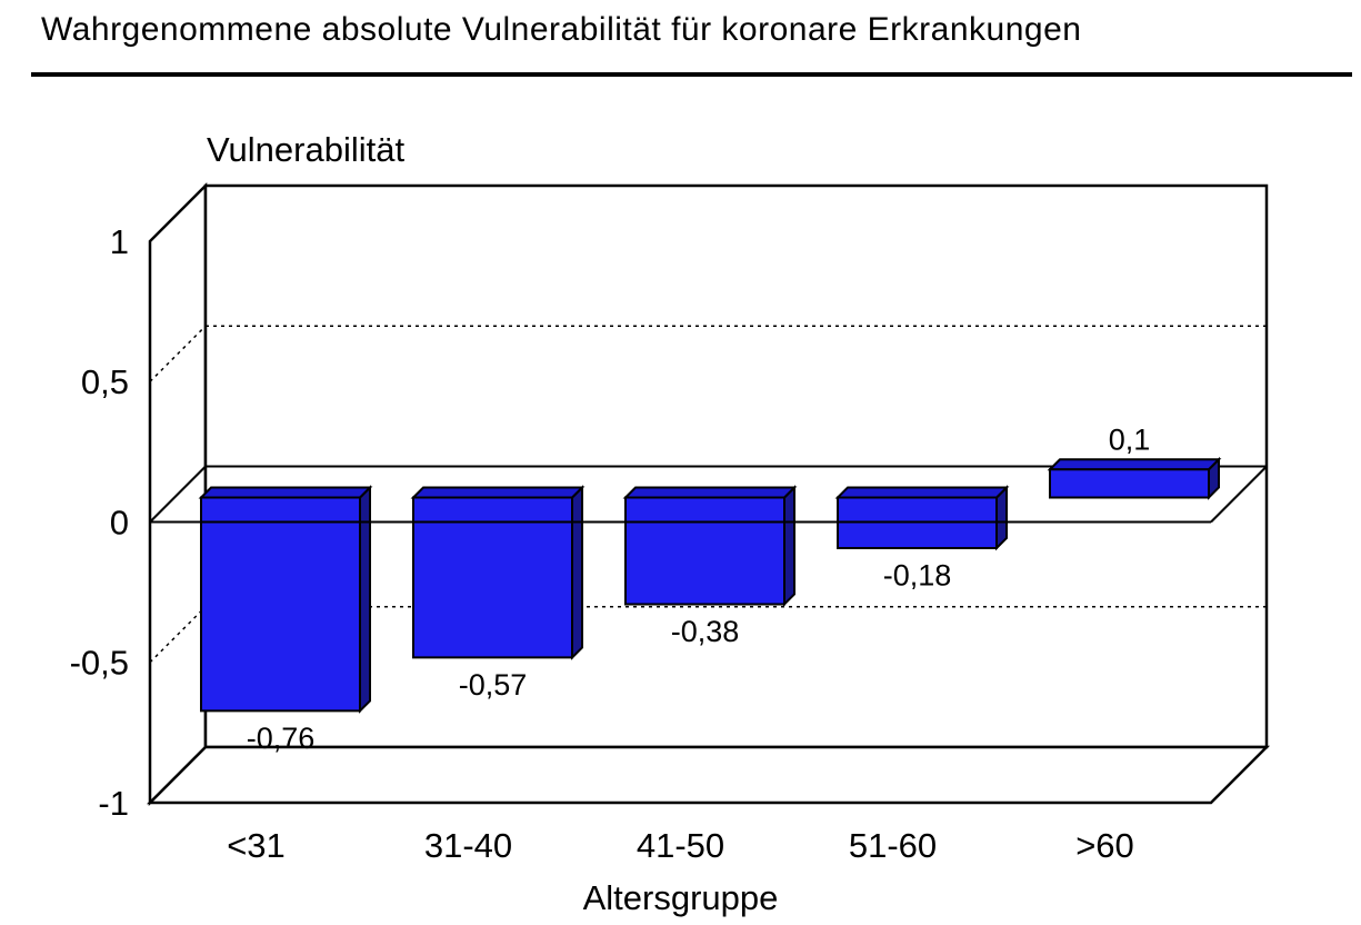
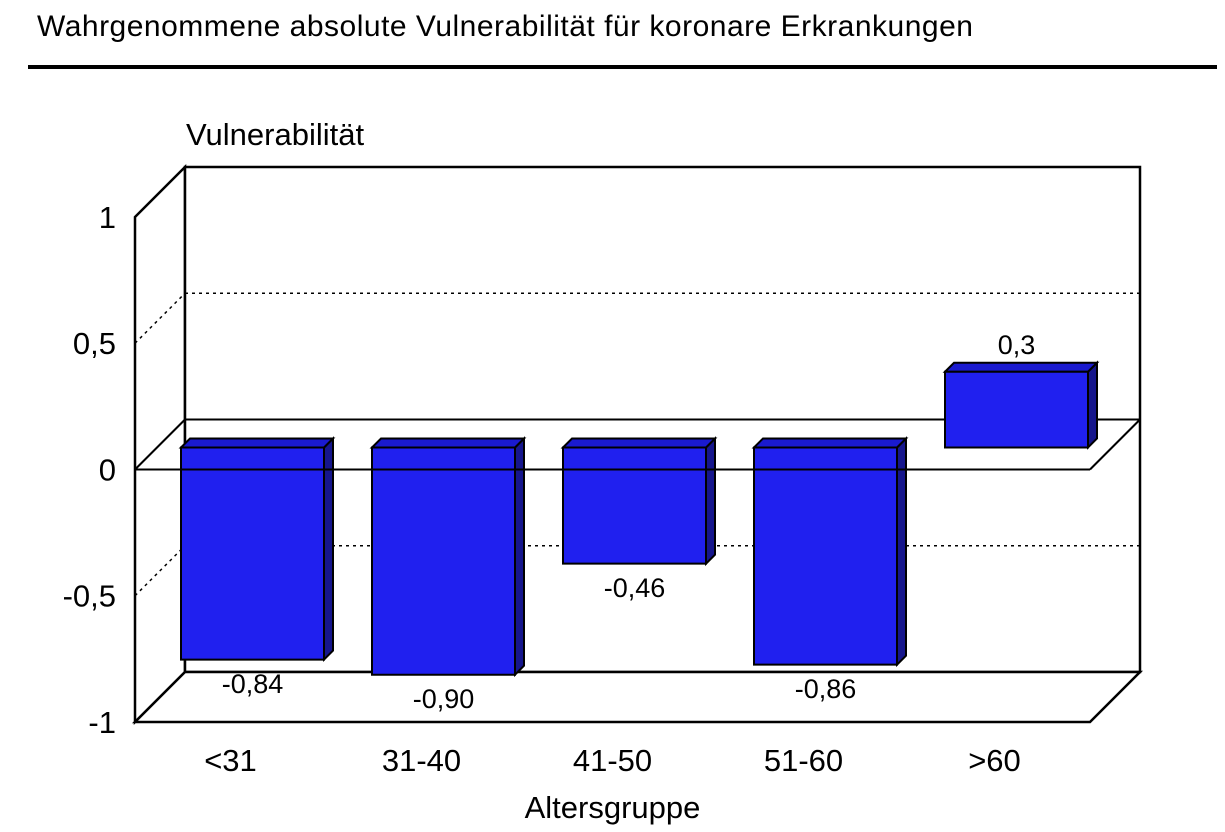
<31: -0,76 -> -0,84
31-40: -0,57 -> -0,90
41-50: -0,38 -> -0,46
51-60: -0,18 -> -0,86
>60: 0,1 -> 0,3
